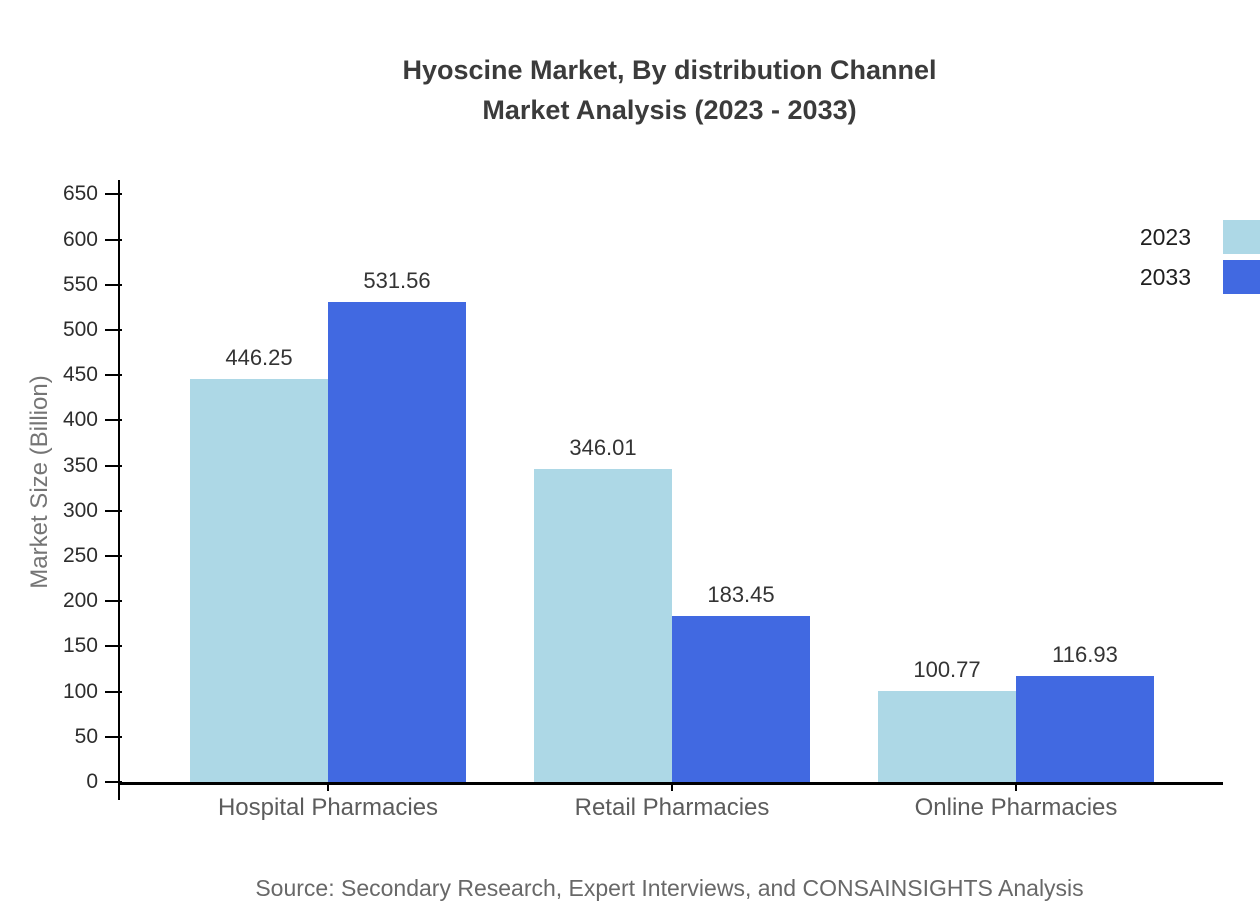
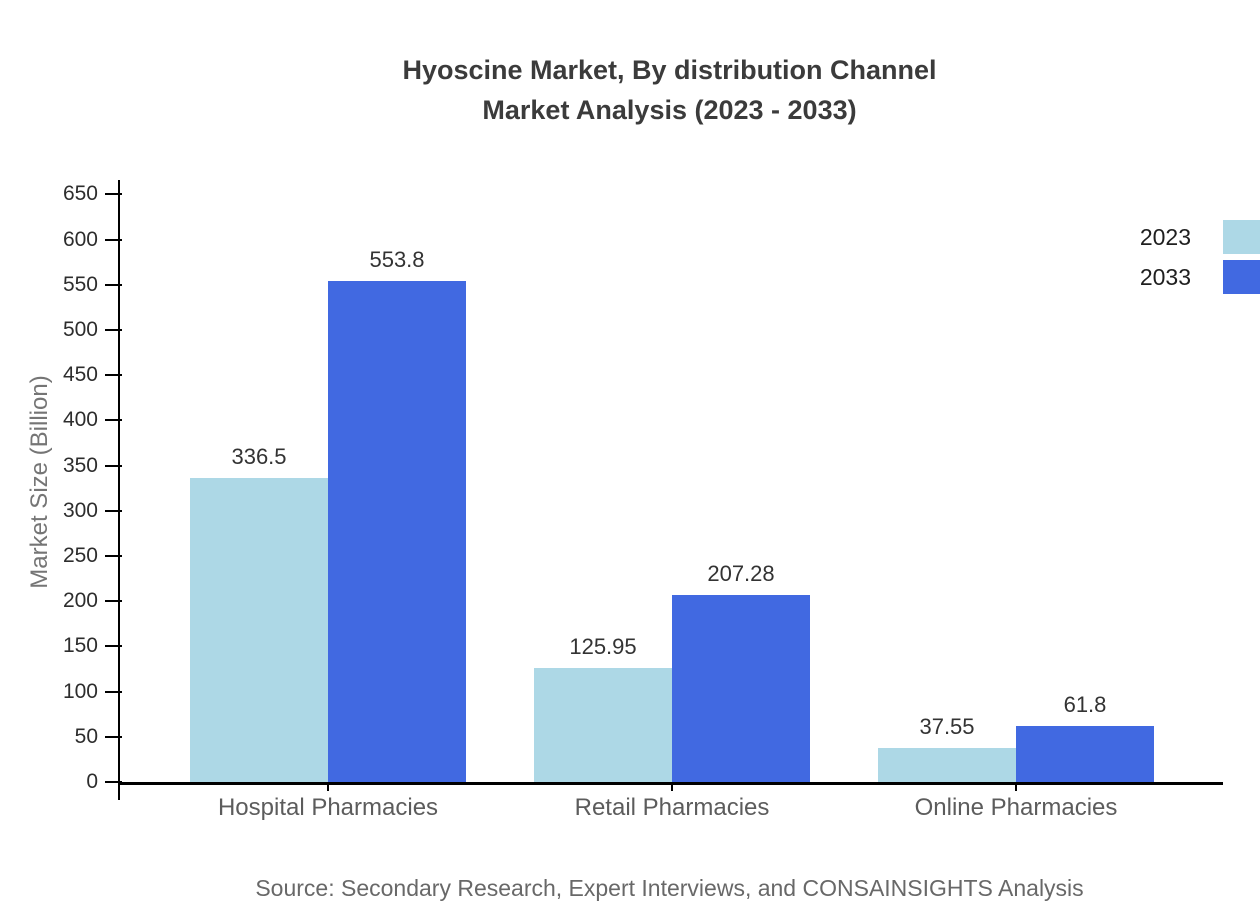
2023/Hospital Pharmacies: 446.25 -> 336.5
2033/Hospital Pharmacies: 531.56 -> 553.8
2023/Retail Pharmacies: 346.01 -> 125.95
2033/Retail Pharmacies: 183.45 -> 207.28
2023/Online Pharmacies: 100.77 -> 37.55
2033/Online Pharmacies: 116.93 -> 61.8
